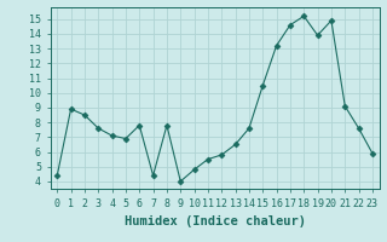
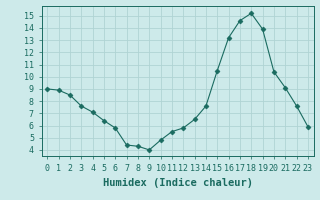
0: 4.4 -> 9.0
5: 6.9 -> 6.4
6: 7.8 -> 5.8
8: 7.8 -> 4.3
20: 14.9 -> 10.4
